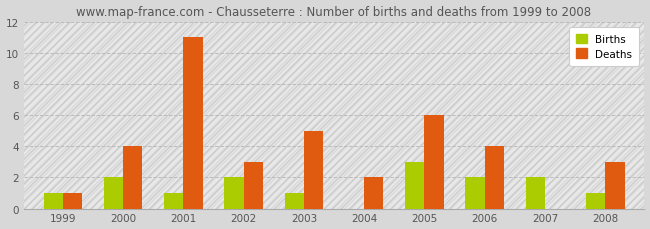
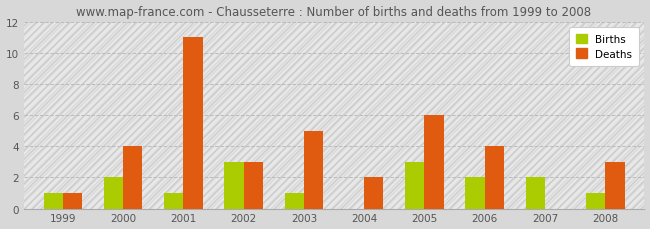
Births/2002: 2 -> 3
